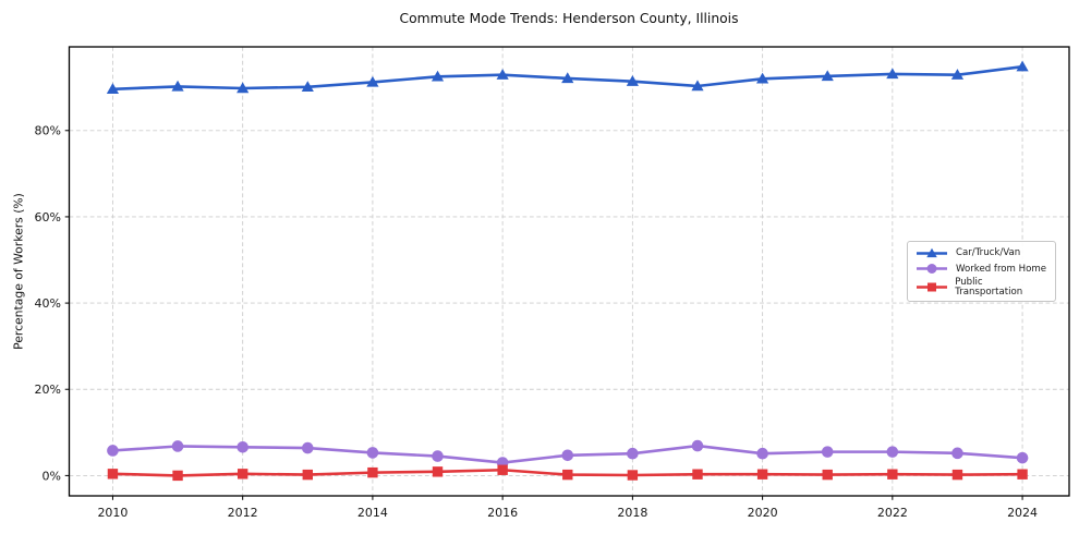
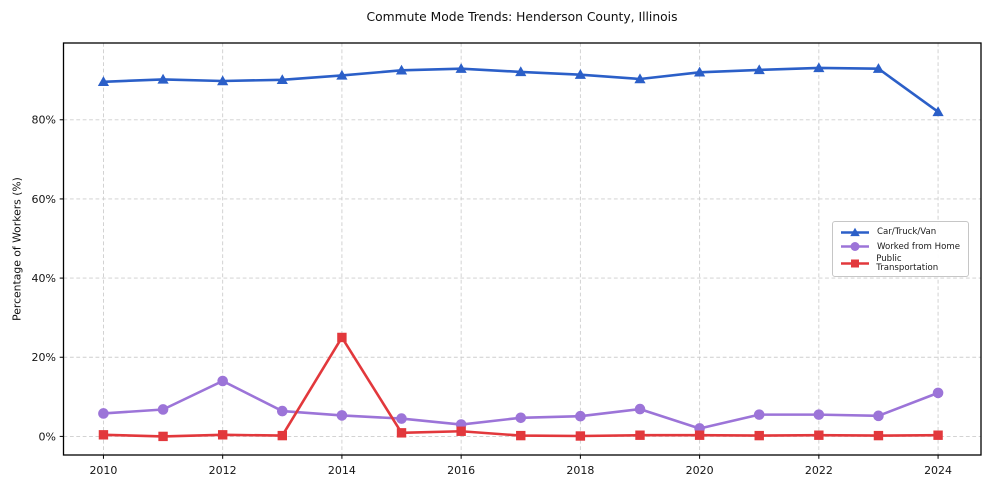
Worked from Home/2012: 7% -> 14%
Public Transportation/2014: 1% -> 25%
Worked from Home/2020: 5% -> 2%
Car/Truck/Van/2024: 95% -> 82%
Worked from Home/2024: 4% -> 11%
